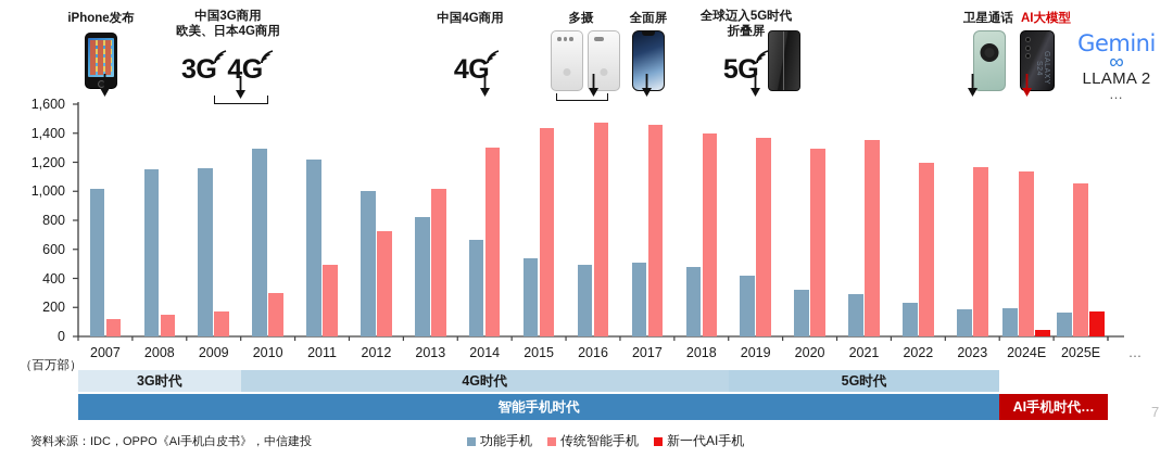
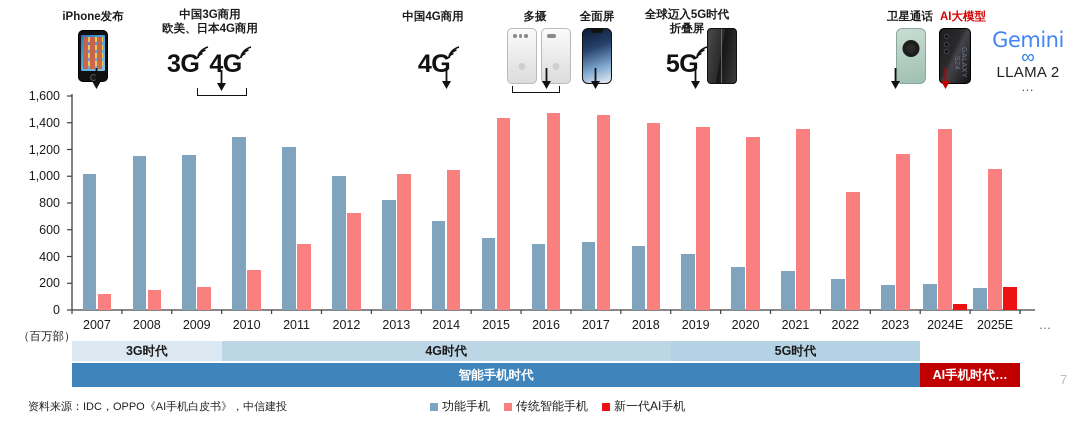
传统智能手机/2014: 1300 -> 1050
传统智能手机/2022: 1200 -> 880
传统智能手机/2024E: 1140 -> 1350
